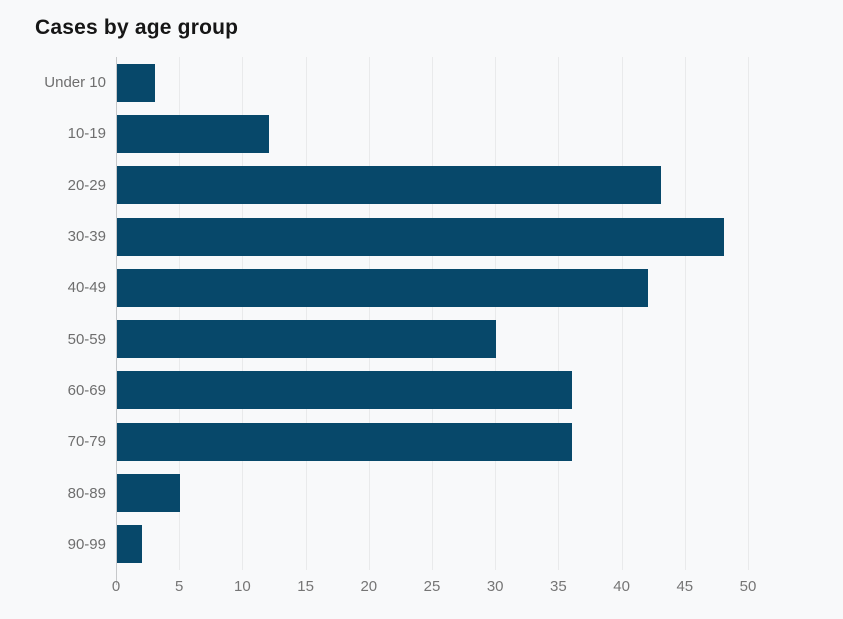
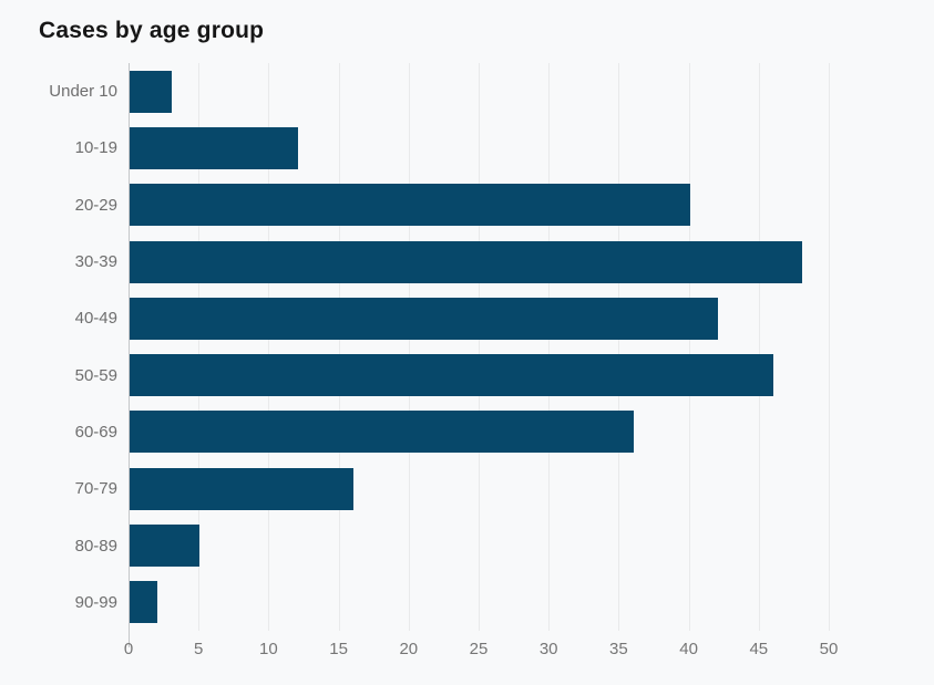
20-29: 43 -> 40
50-59: 30 -> 46
70-79: 36 -> 16
